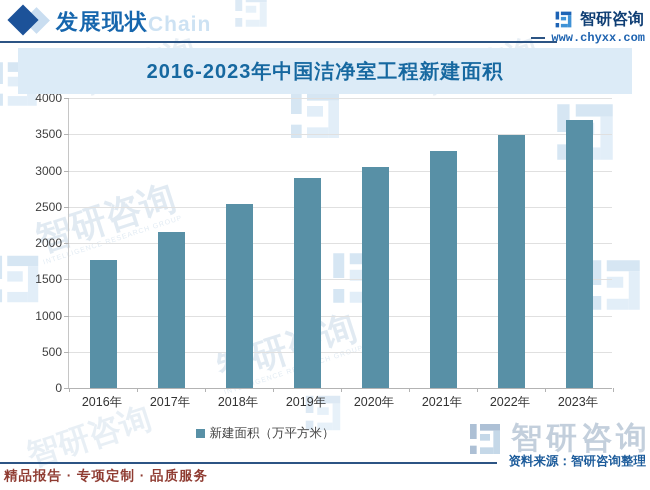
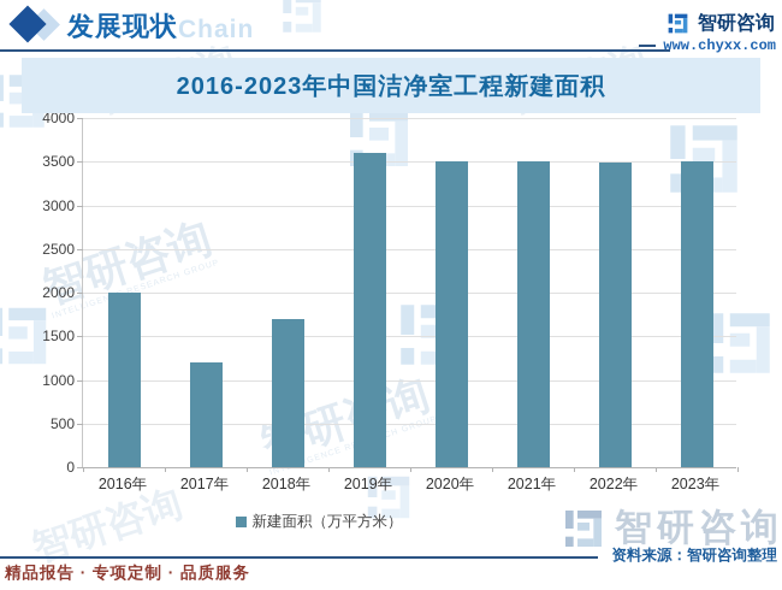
2016年: 1800 -> 2000
2017年: 2200 -> 1200
2018年: 2500 -> 1700
2019年: 2900 -> 3600
2020年: 3000 -> 3500
2021年: 3300 -> 3500
2023年: 3700 -> 3500
